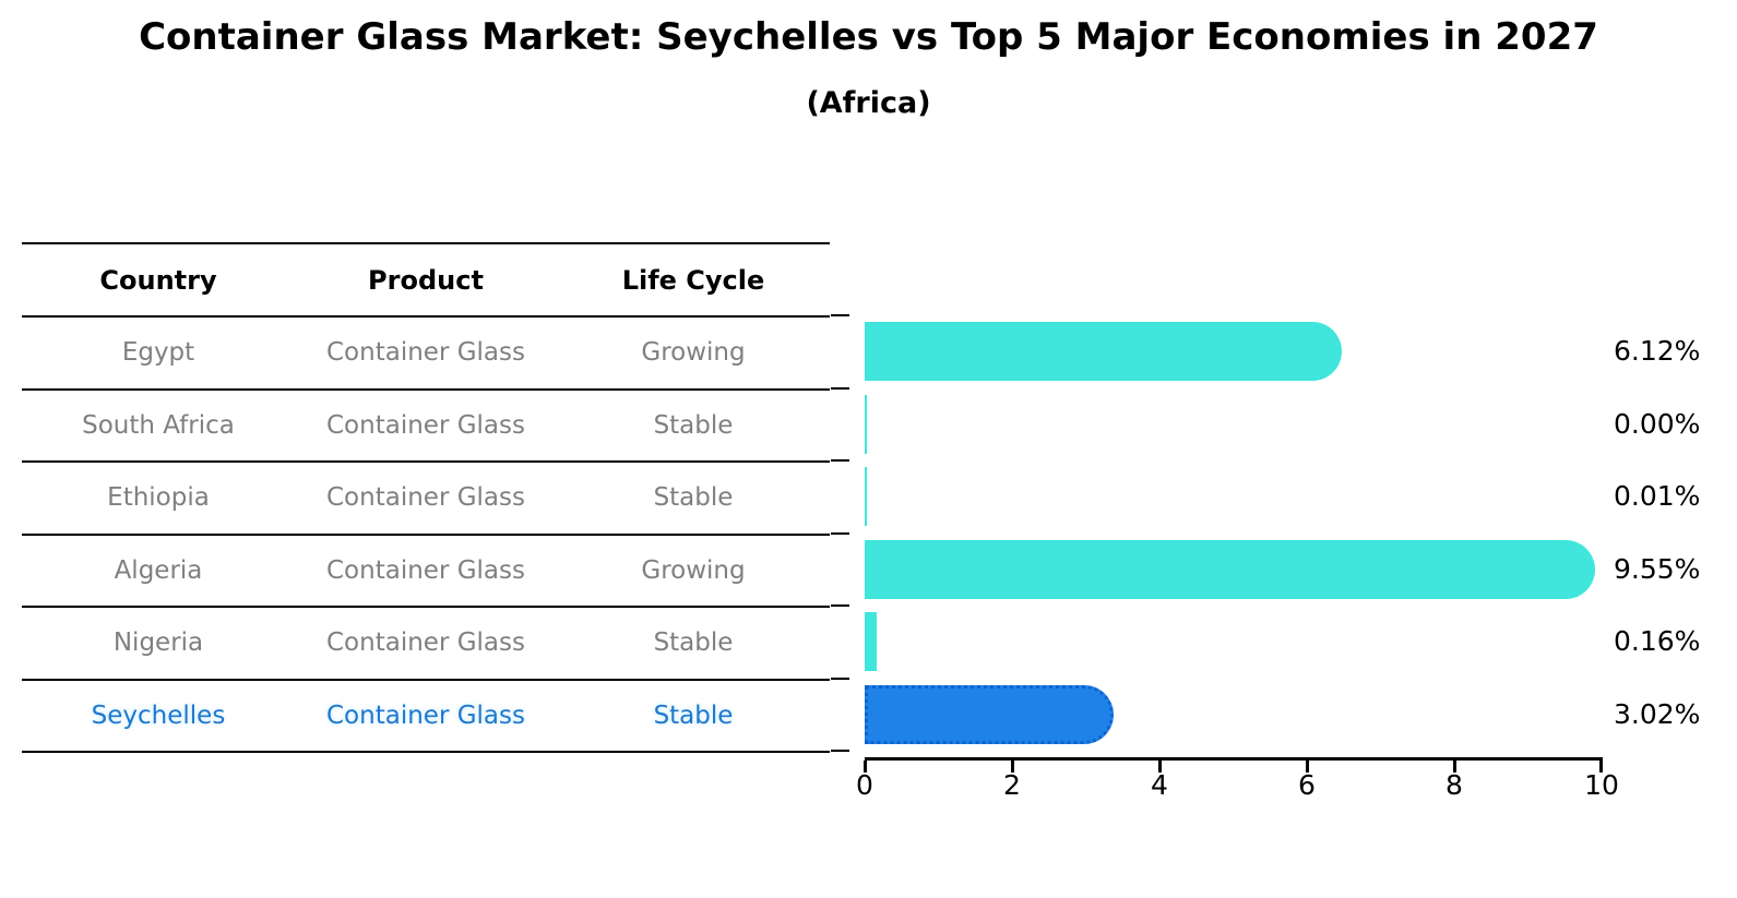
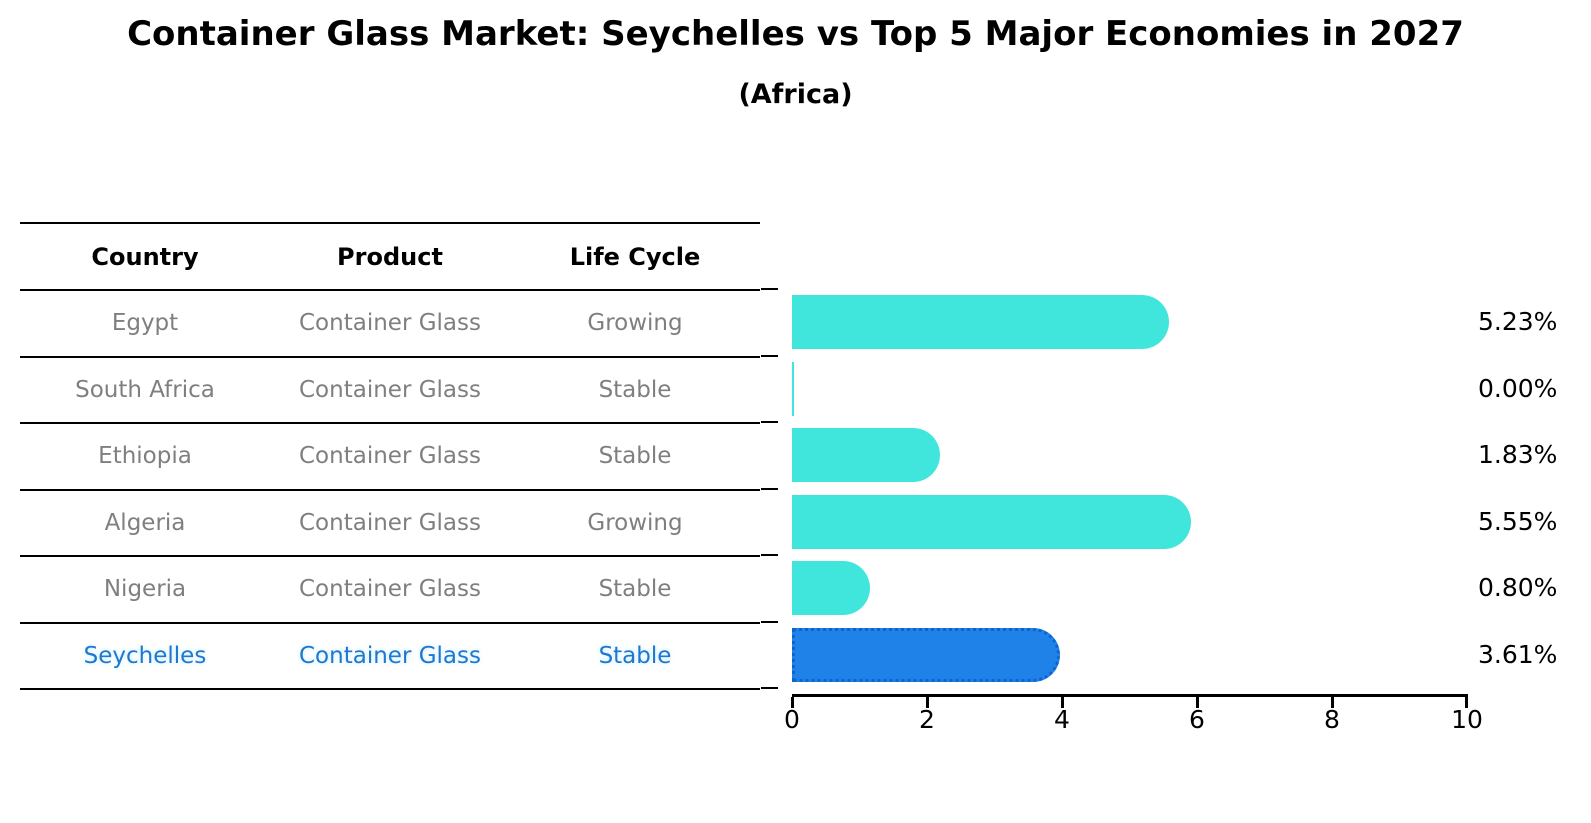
Egypt: 6.12% -> 5.23%
Ethiopia: 0.01% -> 1.83%
Algeria: 9.55% -> 5.55%
Nigeria: 0.16% -> 0.80%
Seychelles: 3.02% -> 3.61%
